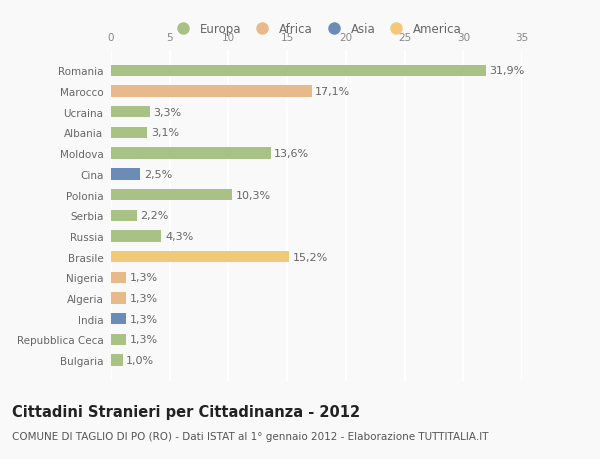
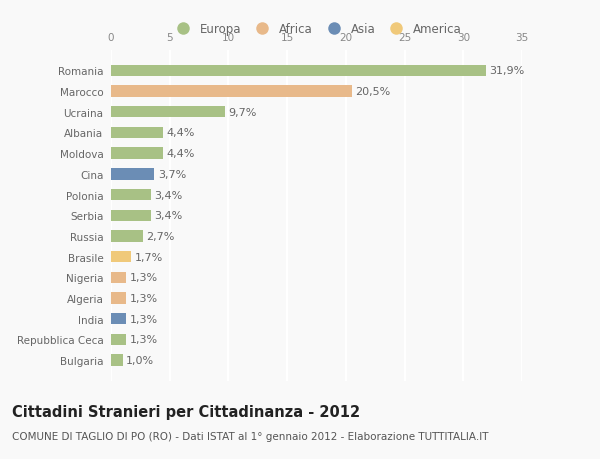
Marocco: 17,1% -> 20,5%
Ucraina: 3,3% -> 9,7%
Albania: 3,1% -> 4,4%
Moldova: 13,6% -> 4,4%
Cina: 2,5% -> 3,7%
Polonia: 10,3% -> 3,4%
Serbia: 2,2% -> 3,4%
Russia: 4,3% -> 2,7%
Brasile: 15,2% -> 1,7%
